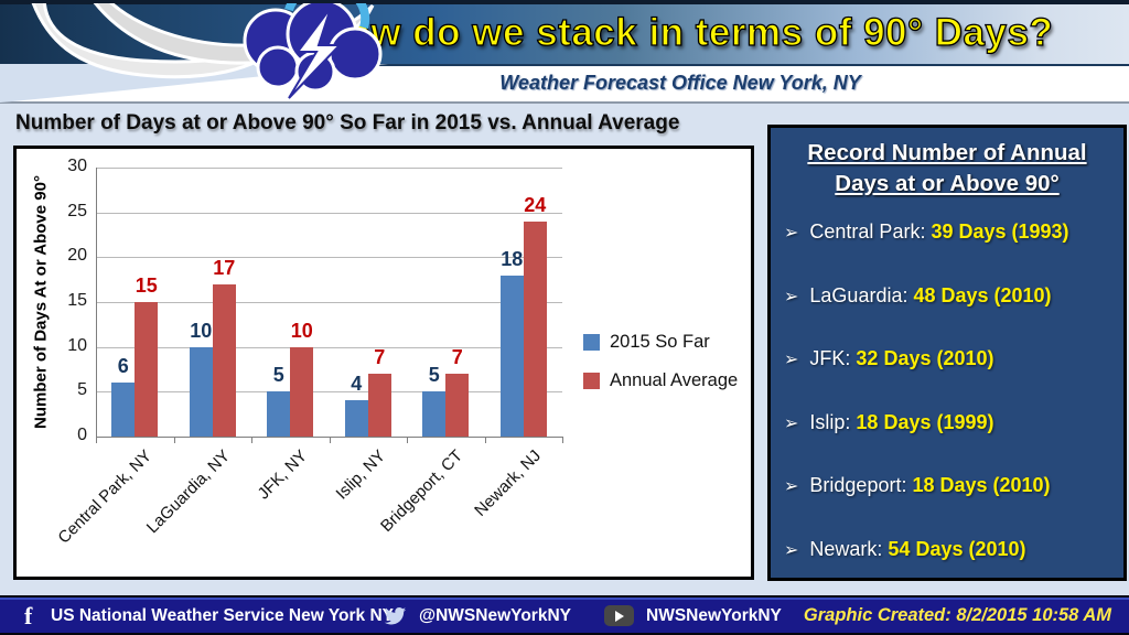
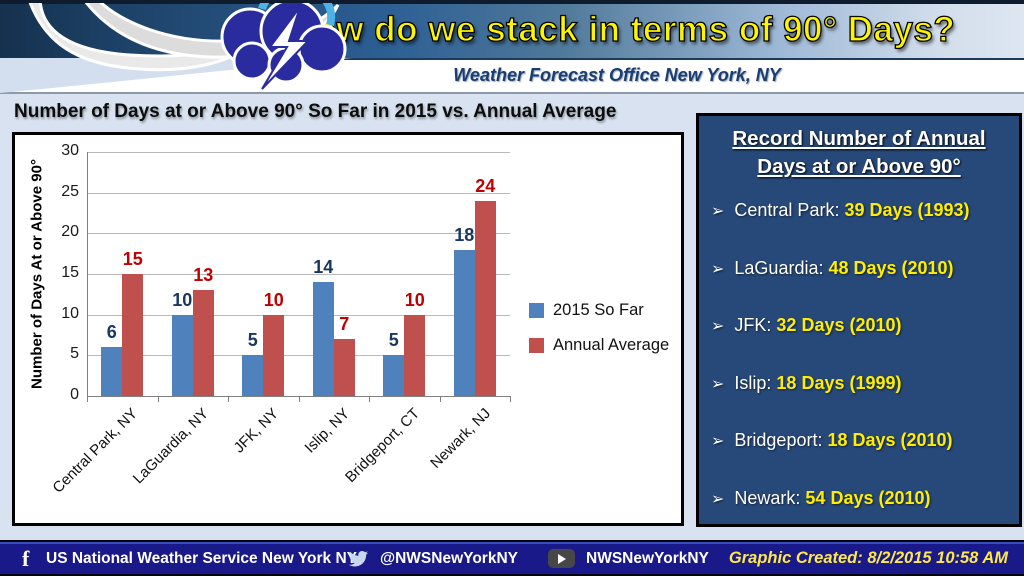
Annual Average/LaGuardia, NY: 17 -> 13
2015 So Far/Islip, NY: 4 -> 14
Annual Average/Bridgeport, CT: 7 -> 10
